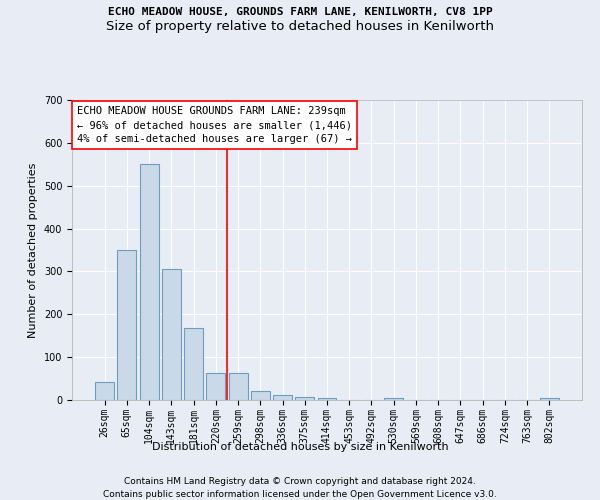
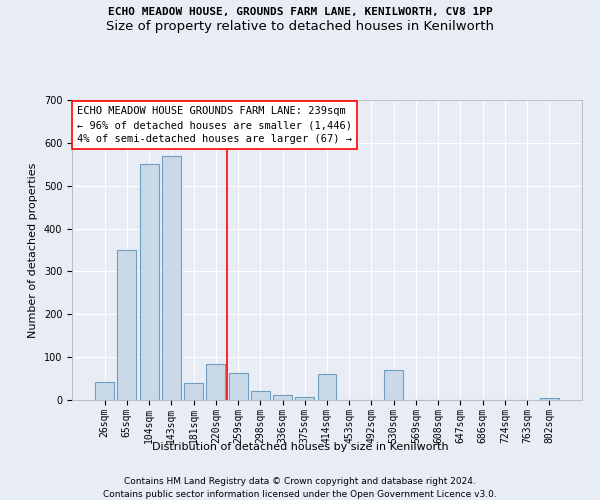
143sqm: 305 -> 570
181sqm: 168 -> 40
220sqm: 62 -> 85
414sqm: 5 -> 60
530sqm: 5 -> 70
